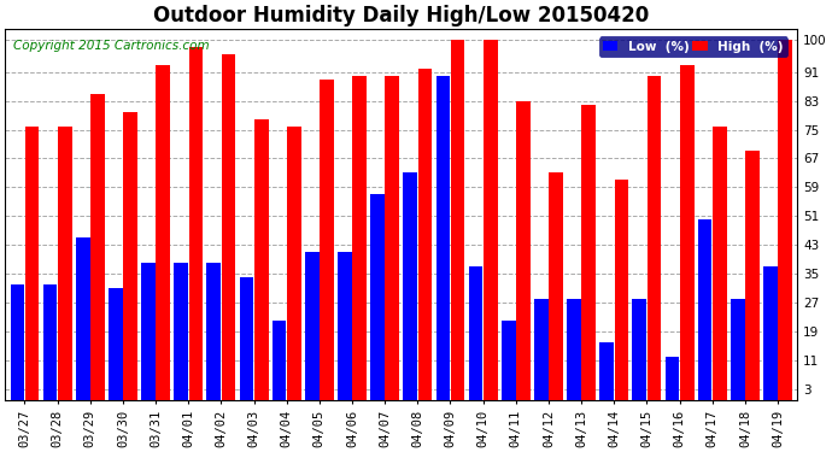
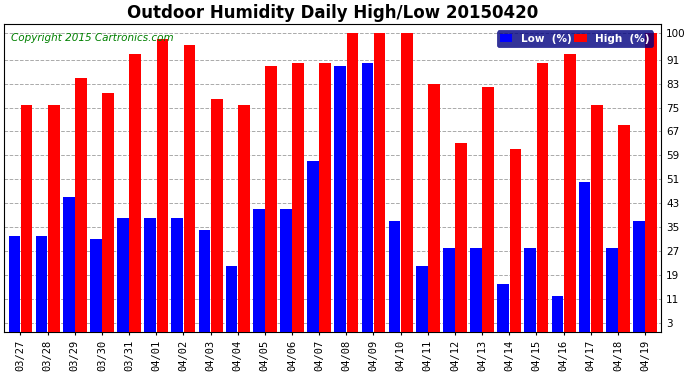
Low (%)/04/08: 63 -> 89
High (%)/04/08: 92 -> 100
